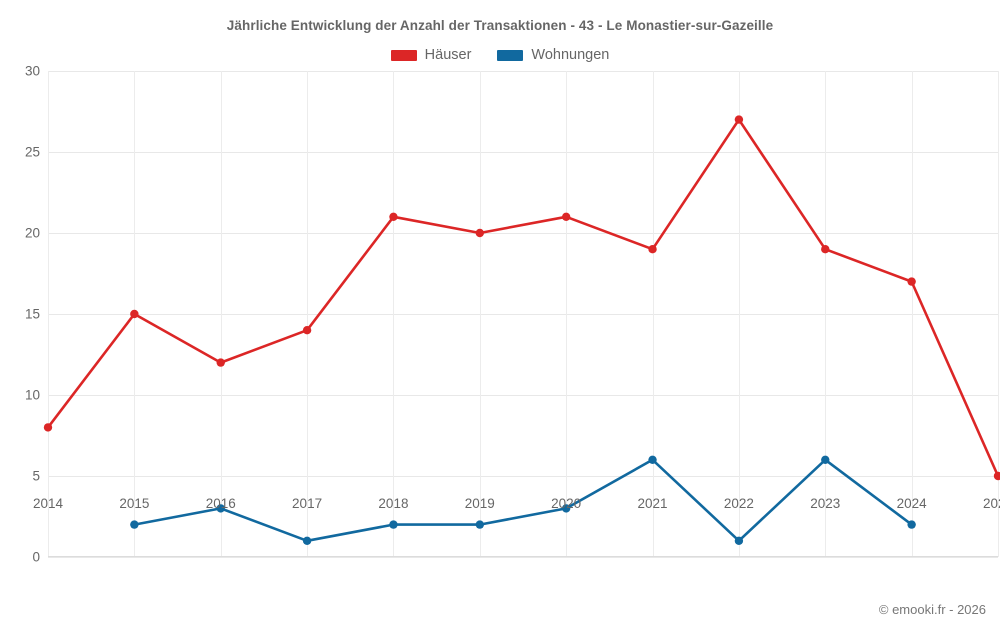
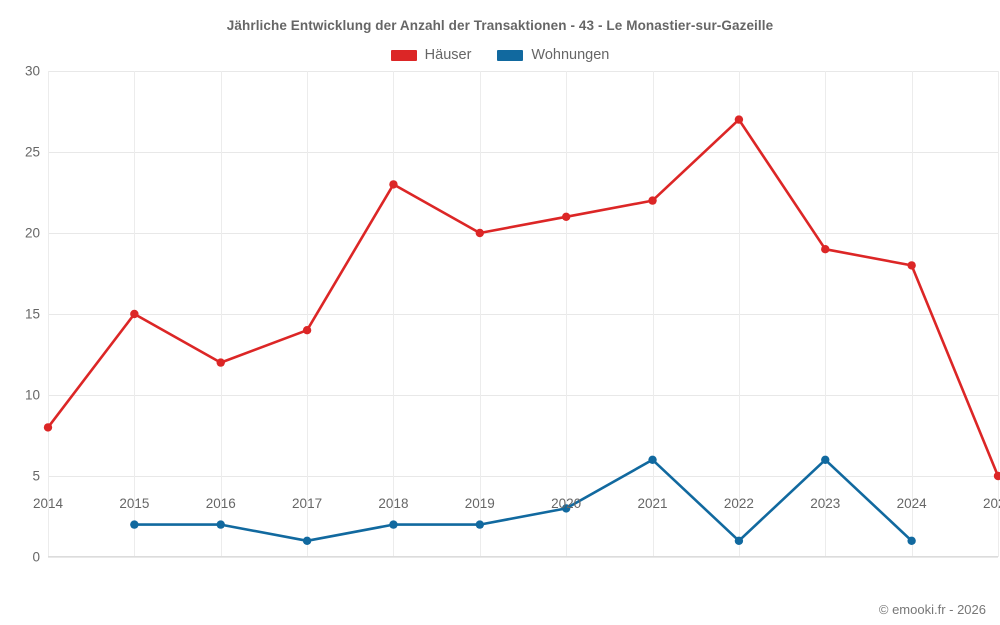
Wohnungen/2016: 3 -> 2
Häuser/2018: 21 -> 23
Häuser/2021: 19 -> 22
Häuser/2024: 17 -> 18
Wohnungen/2024: 2 -> 1
